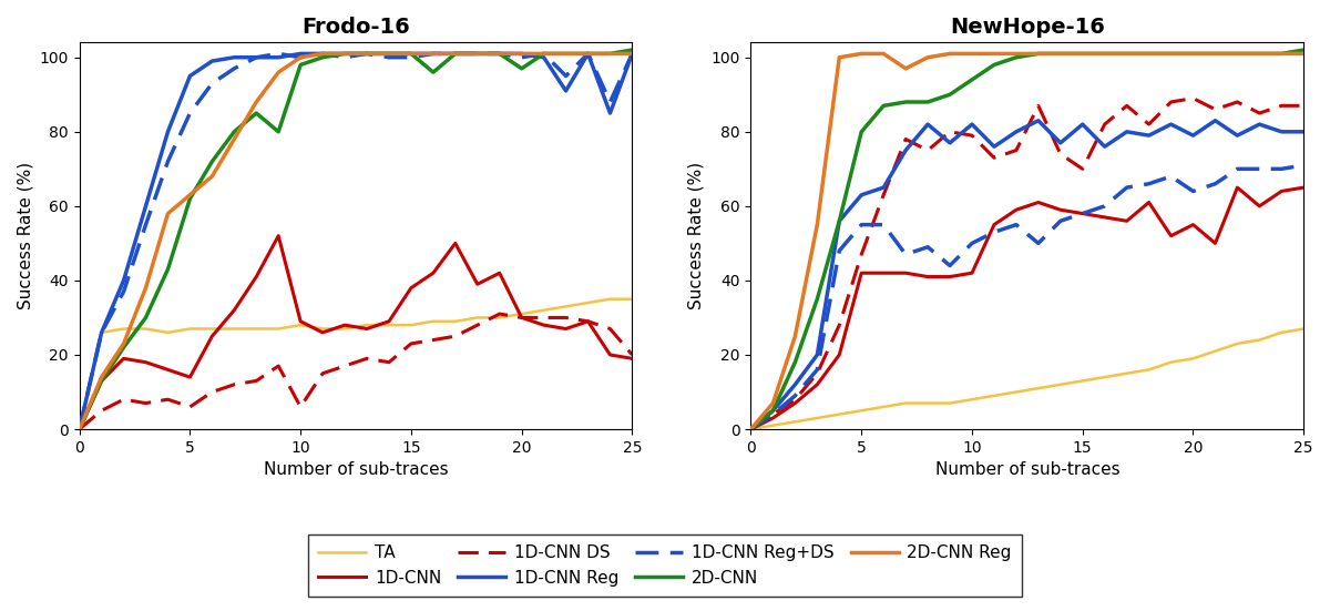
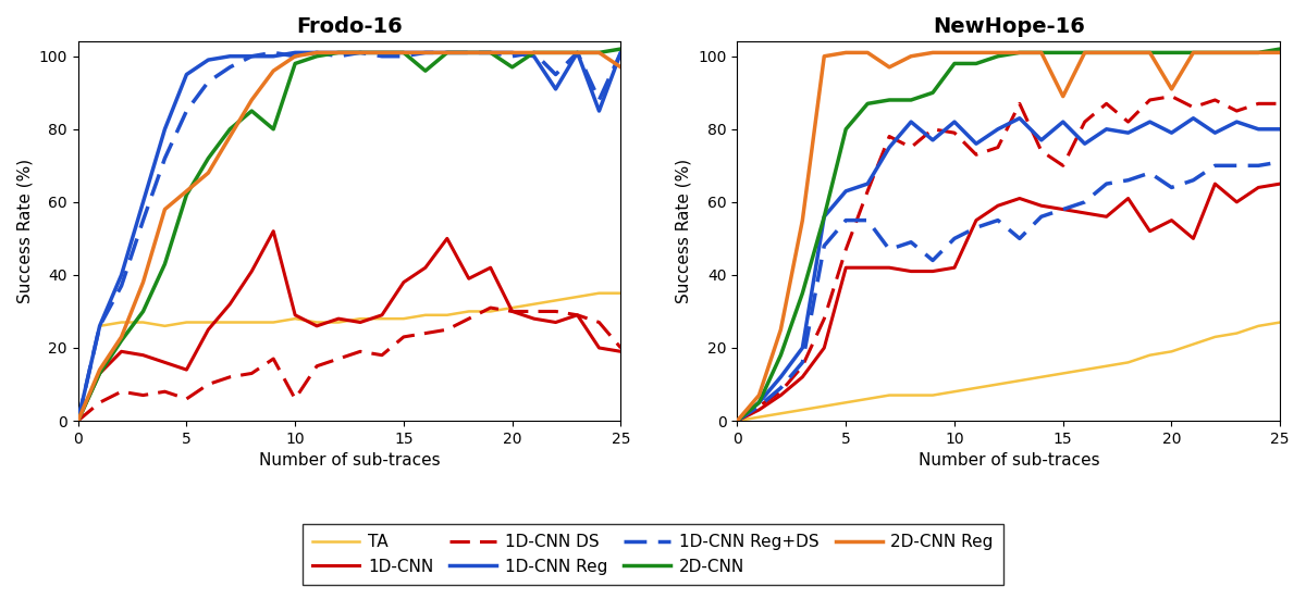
Frodo-16/2D-CNN Reg/25: 101 -> 97
NewHope-16/2D-CNN/10: 94 -> 98
NewHope-16/2D-CNN Reg/15: 101 -> 89
NewHope-16/2D-CNN Reg/20: 101 -> 91
